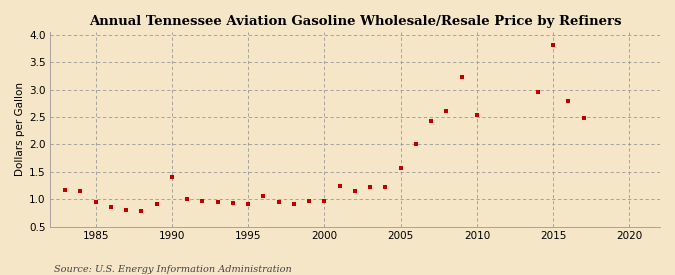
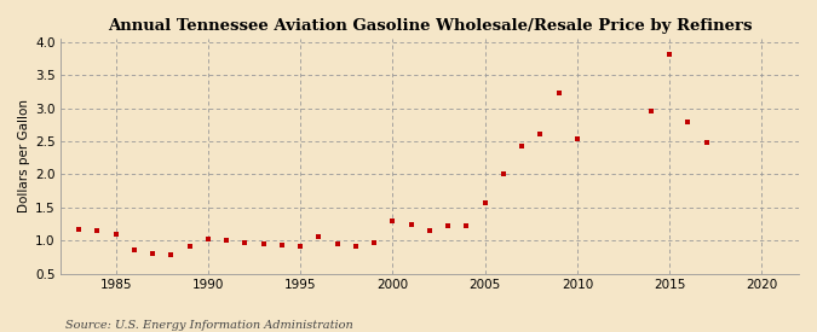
1985: 0.94 -> 1.09
1990: 1.40 -> 1.02
2000: 0.96 -> 1.30
